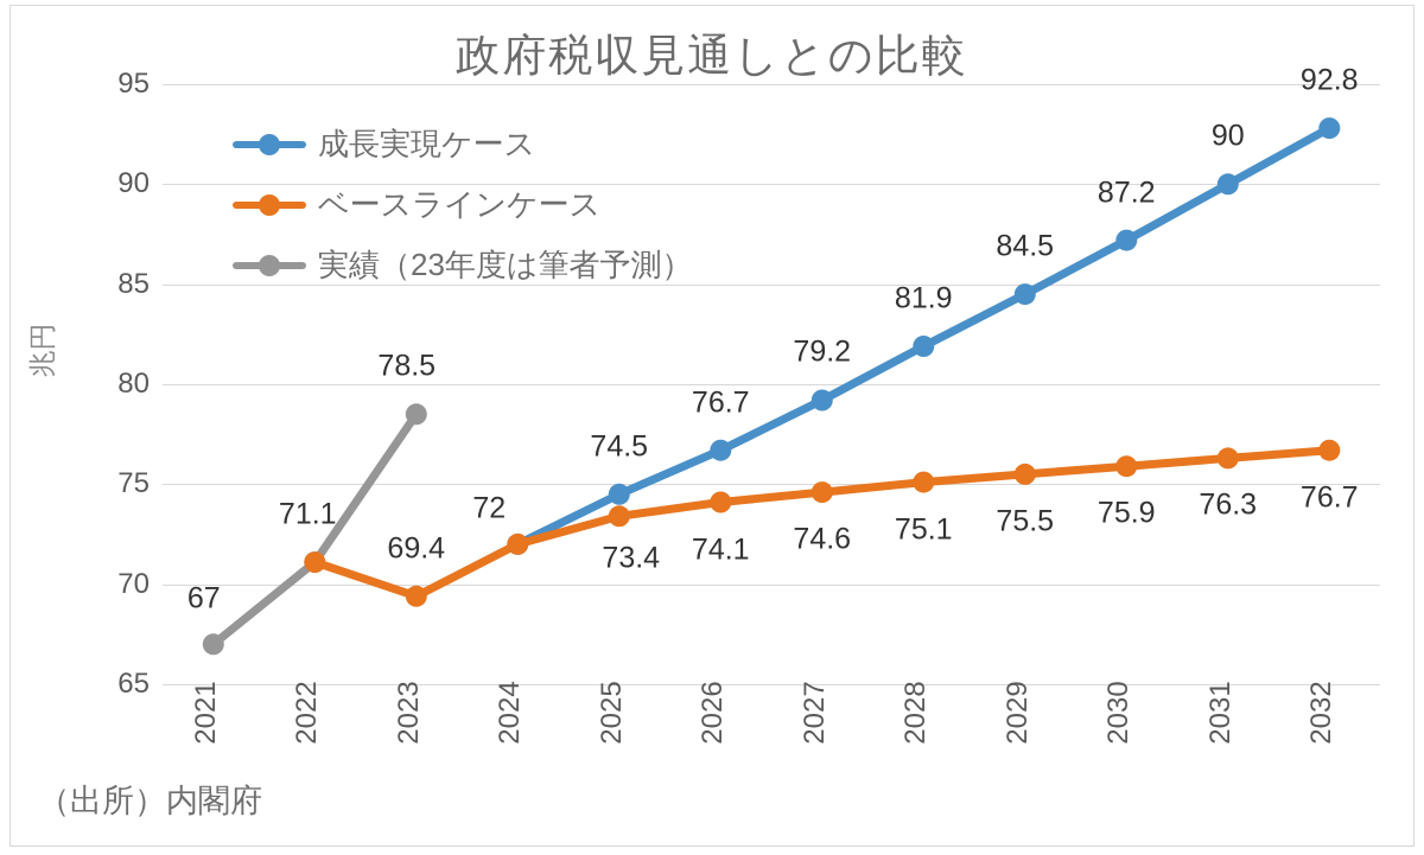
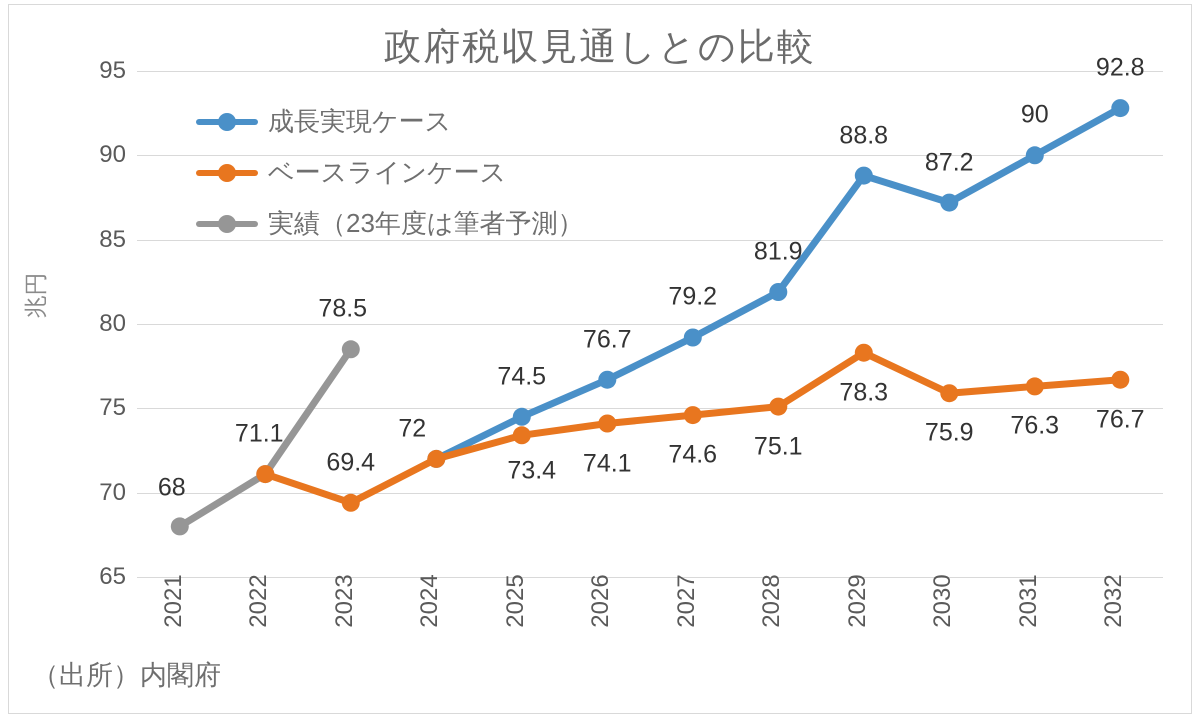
実績（23年度は筆者予測）/2021: 67 -> 68
成長実現ケース/2029: 84.5 -> 88.8
ベースラインケース/2029: 75.5 -> 78.3
